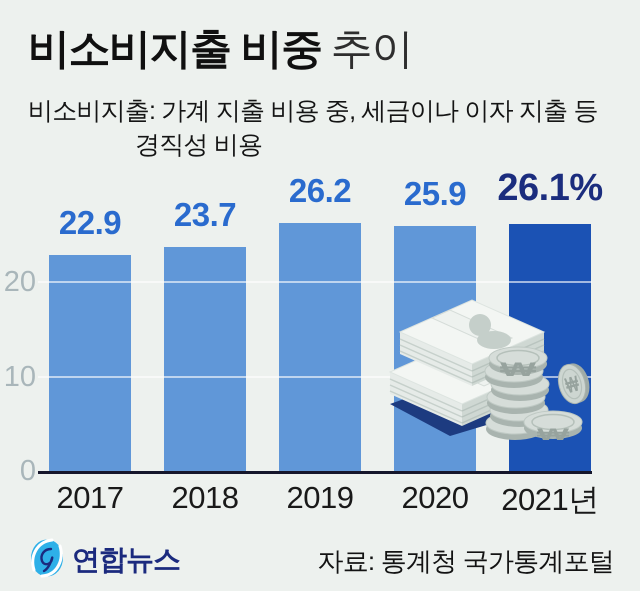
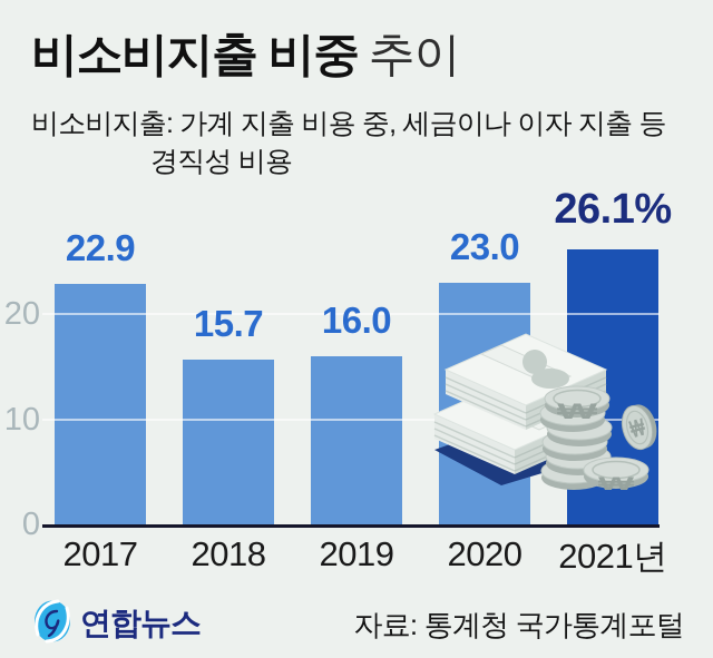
2018: 23.7 -> 15.7
2019: 26.2 -> 16.0
2020: 25.9 -> 23.0
